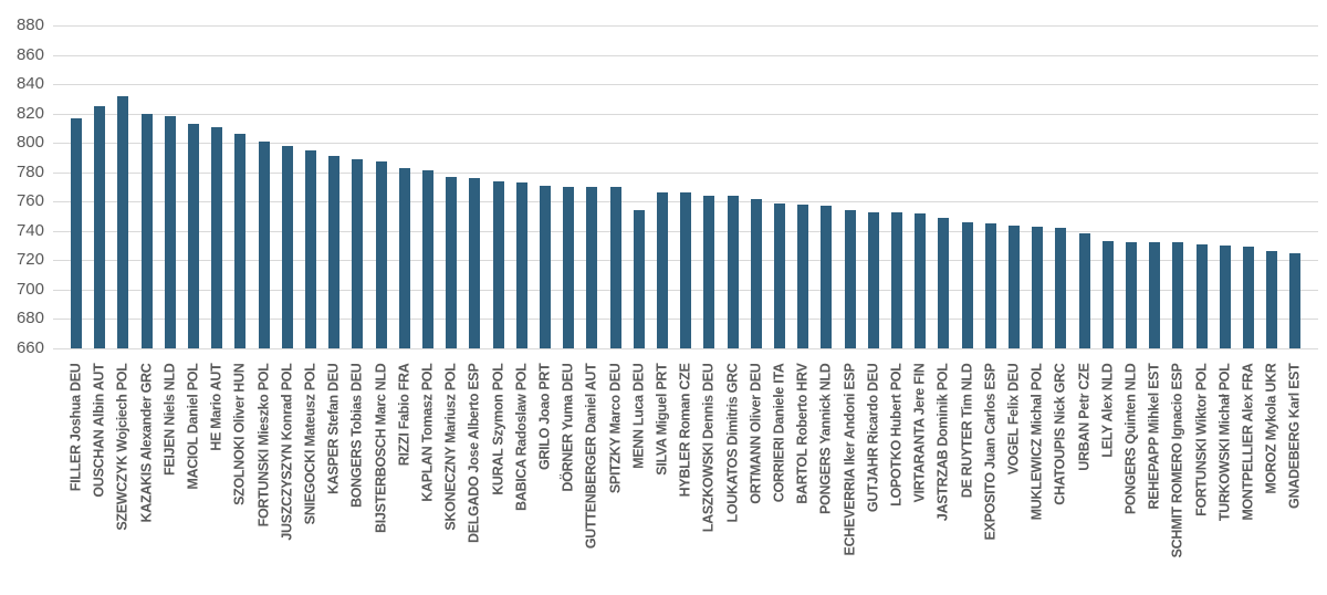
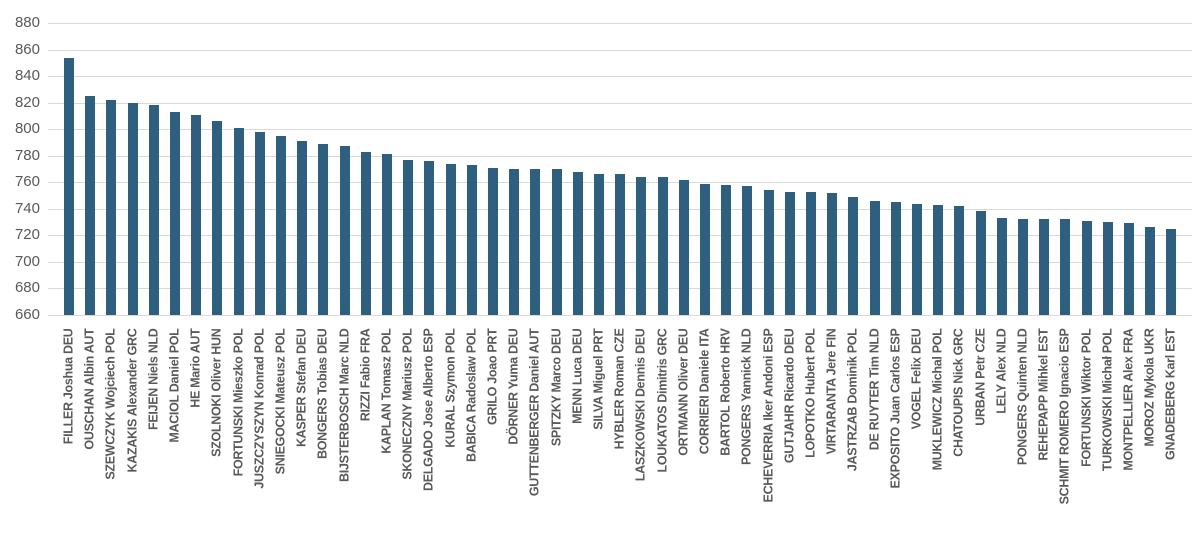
FILLER Joshua DEU: 817 -> 854
SZEWCZYK Wojciech POL: 832 -> 822
MENN Luca DEU: 754 -> 768
